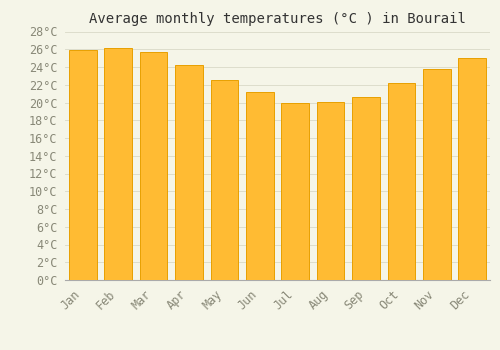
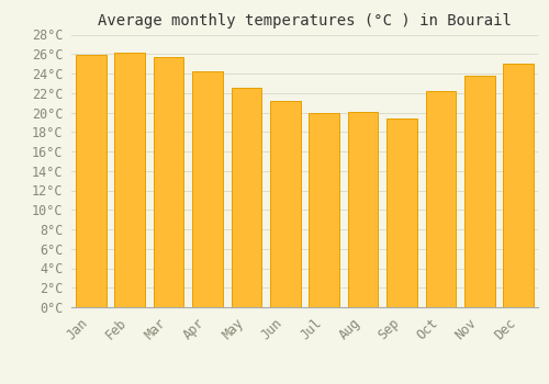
Sep: 20.6°C -> 19.4°C
